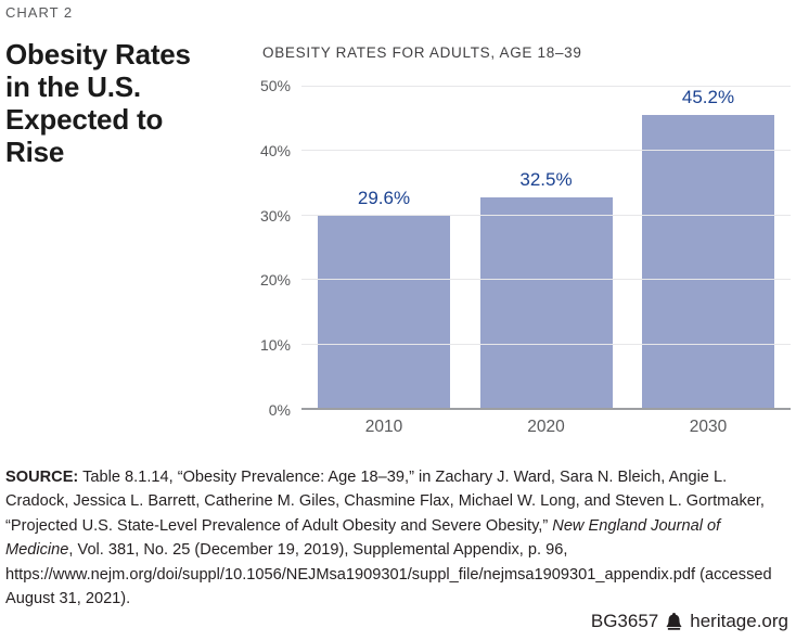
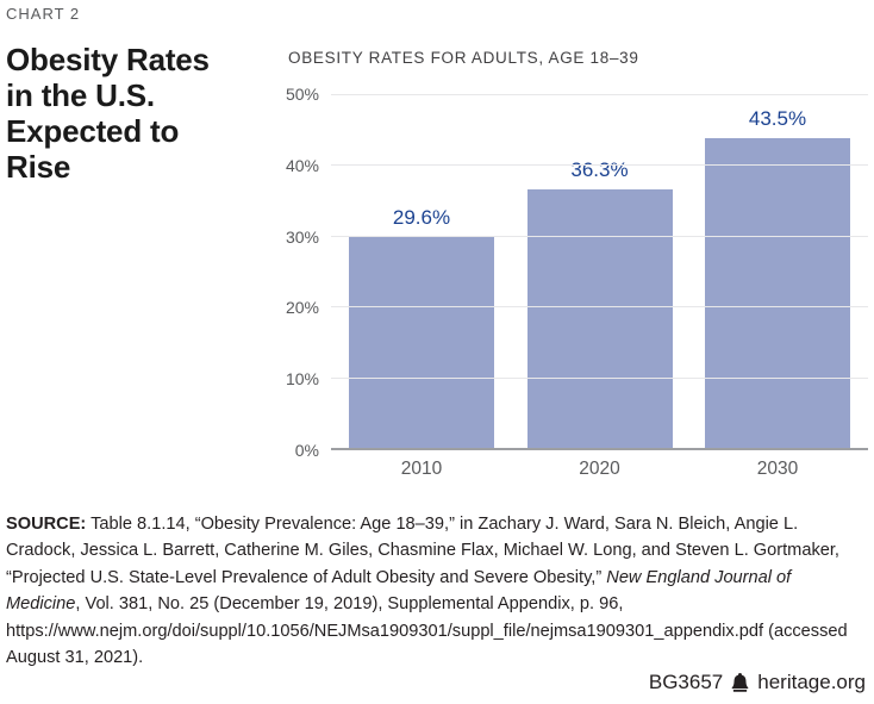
2020: 32.5% -> 36.3%
2030: 45.2% -> 43.5%
